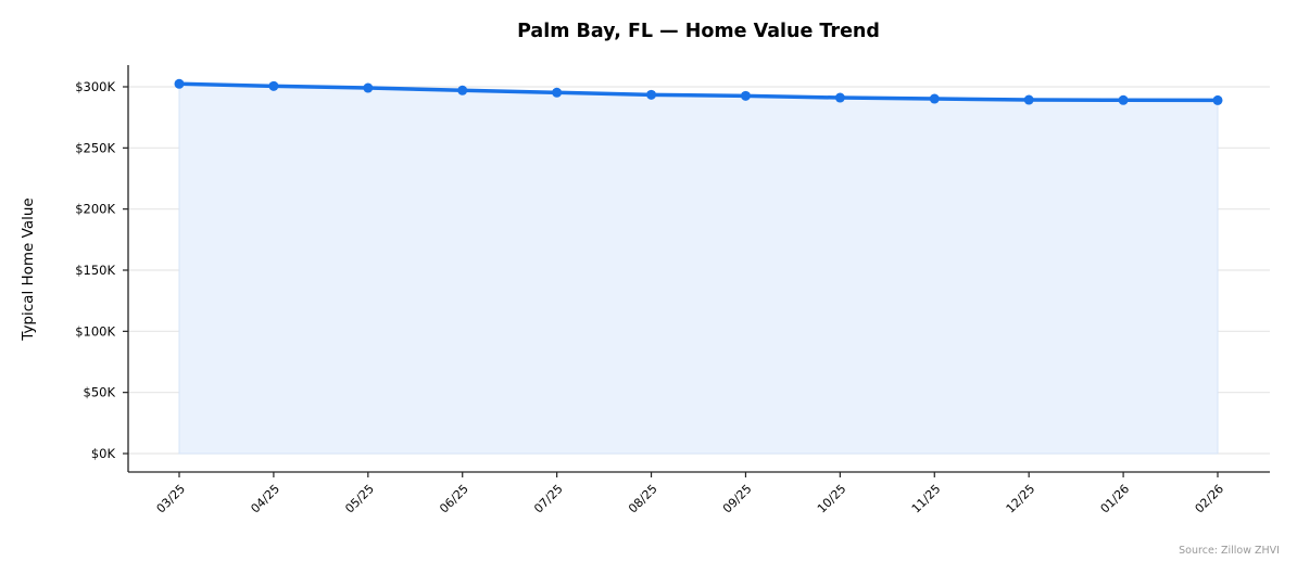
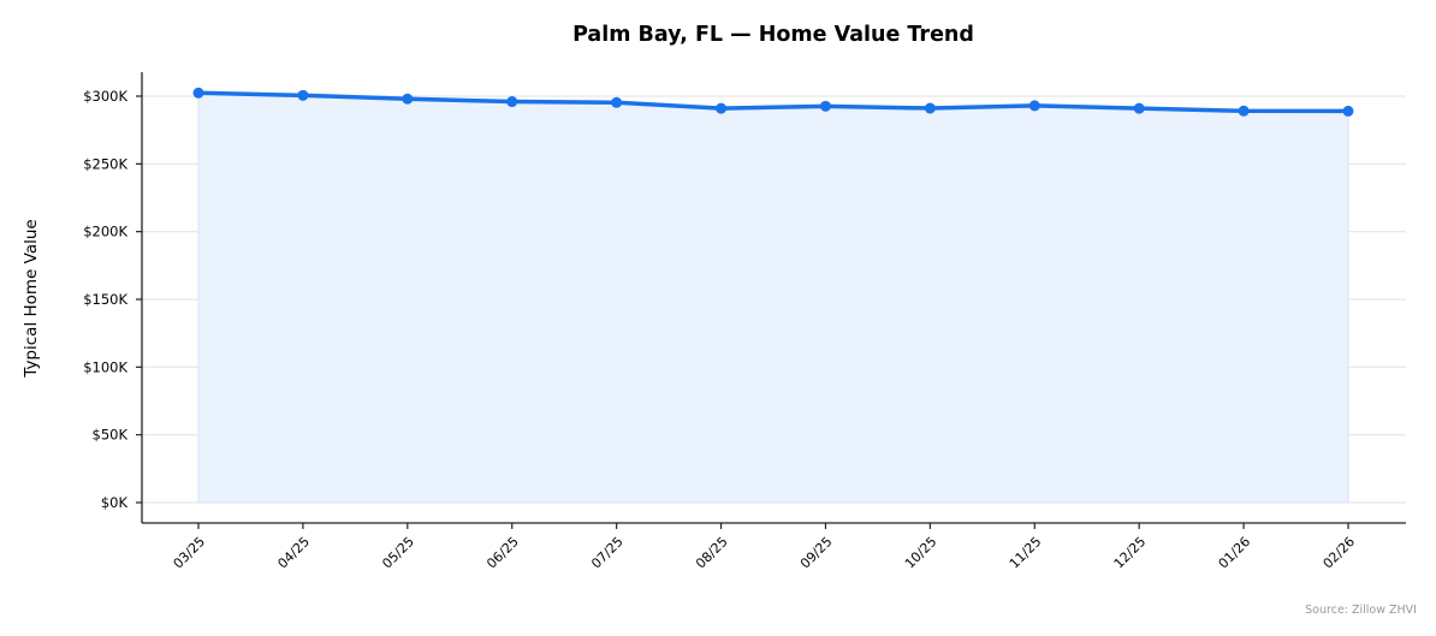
05/25: $299K -> $298K
06/25: $297K -> $296K
08/25: $294K -> $291K
11/25: $290K -> $293K
12/25: $289K -> $291K
